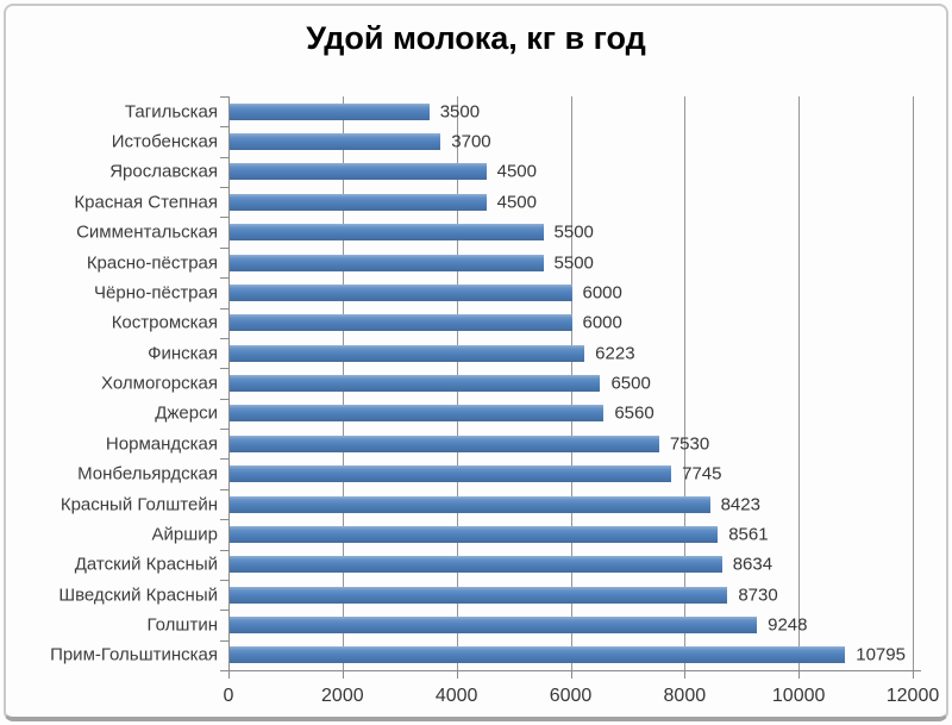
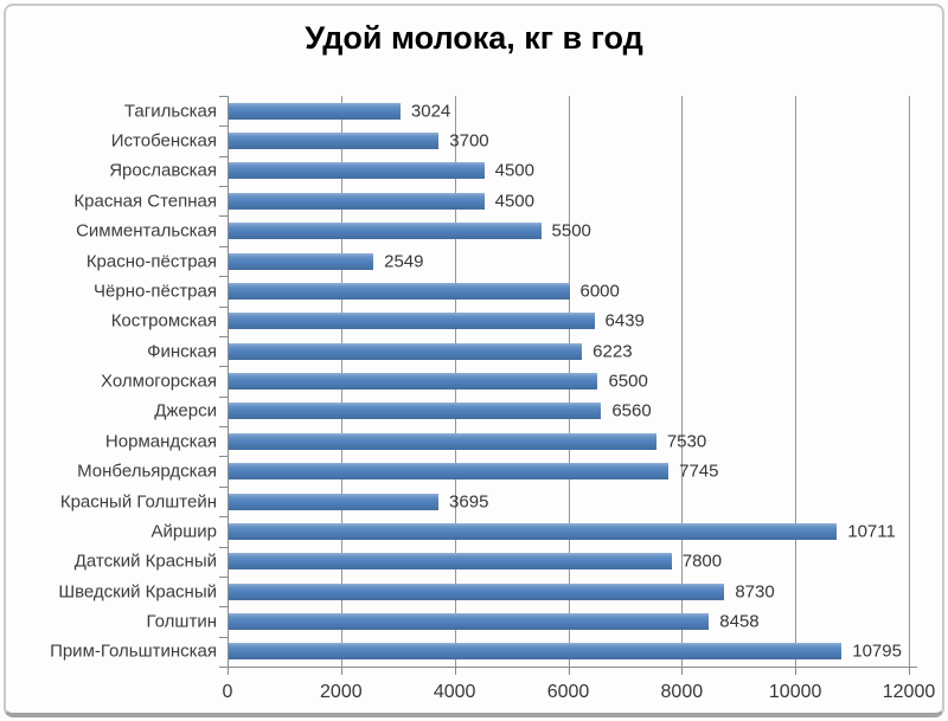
Тагильская: 3500 -> 3024
Красно-пёстрая: 5500 -> 2549
Костромская: 6000 -> 6439
Красный Голштейн: 8423 -> 3695
Айршир: 8561 -> 10711
Датский Красный: 8634 -> 7800
Голштин: 9248 -> 8458
